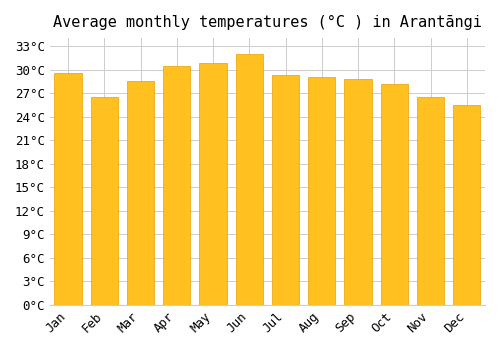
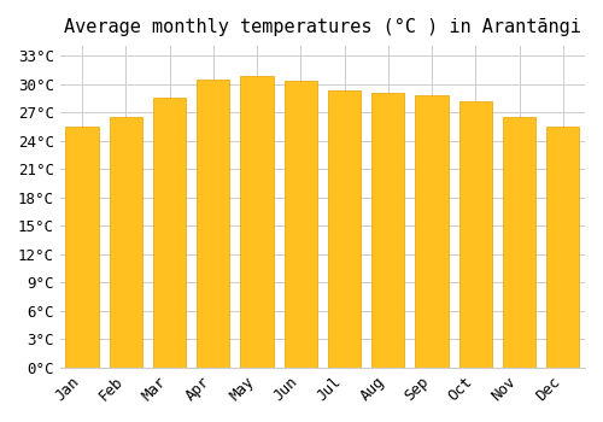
Jan: 29.6°C -> 25.5°C
Jun: 32.0°C -> 30.3°C
